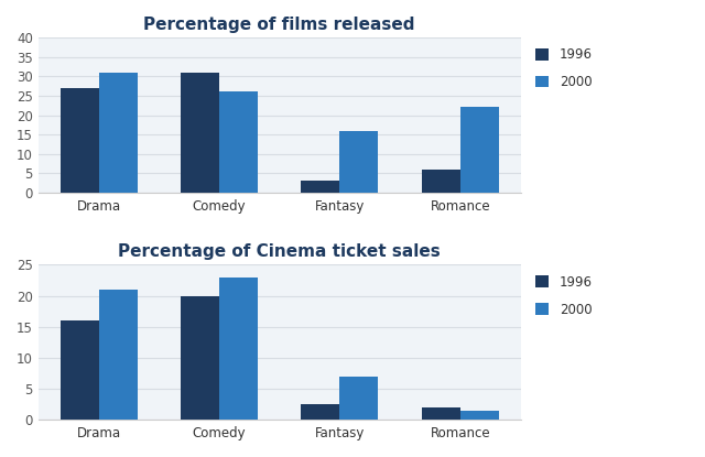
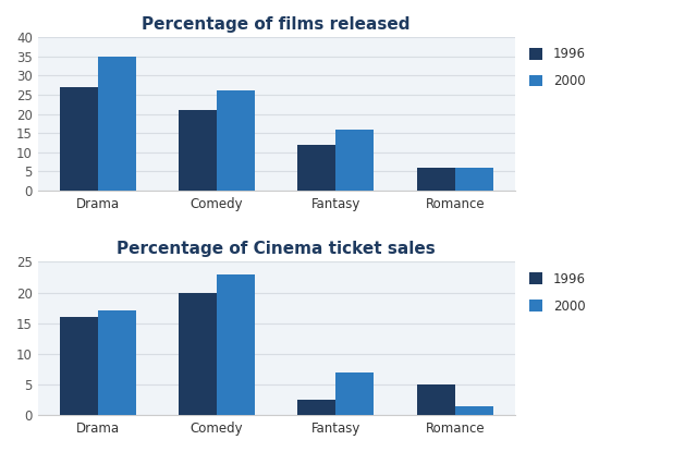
Percentage of films released/2000/Drama: 31 -> 35
Percentage of films released/1996/Comedy: 31 -> 21
Percentage of films released/1996/Fantasy: 3 -> 12
Percentage of films released/2000/Romance: 22 -> 6
Percentage of Cinema ticket sales/2000/Drama: 21.0 -> 17.0
Percentage of Cinema ticket sales/1996/Romance: 2.0 -> 5.0
